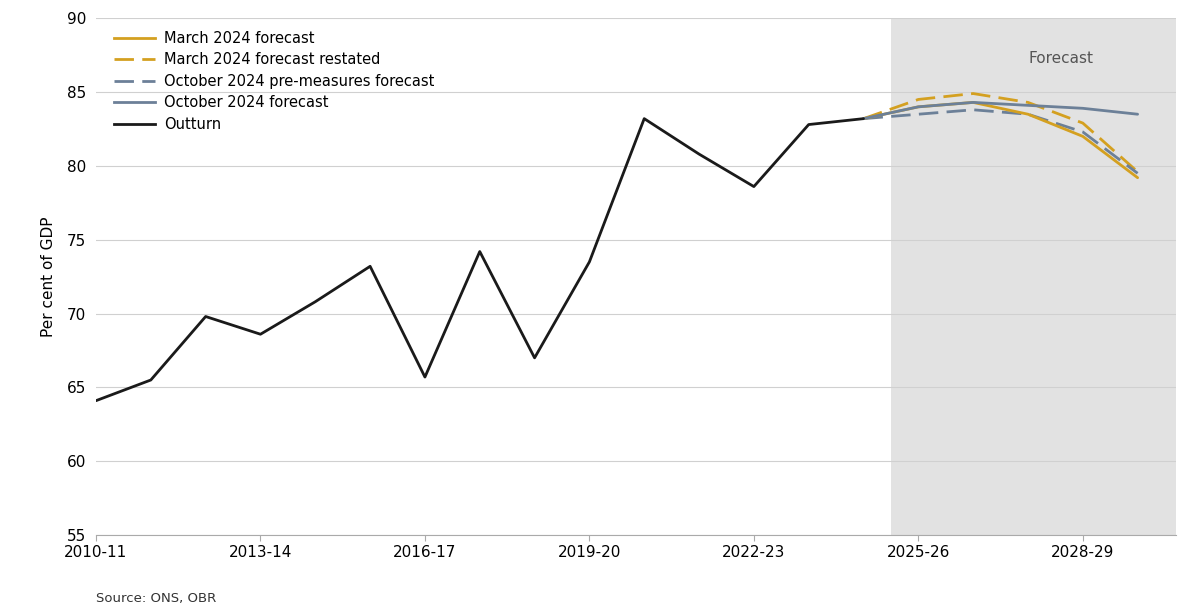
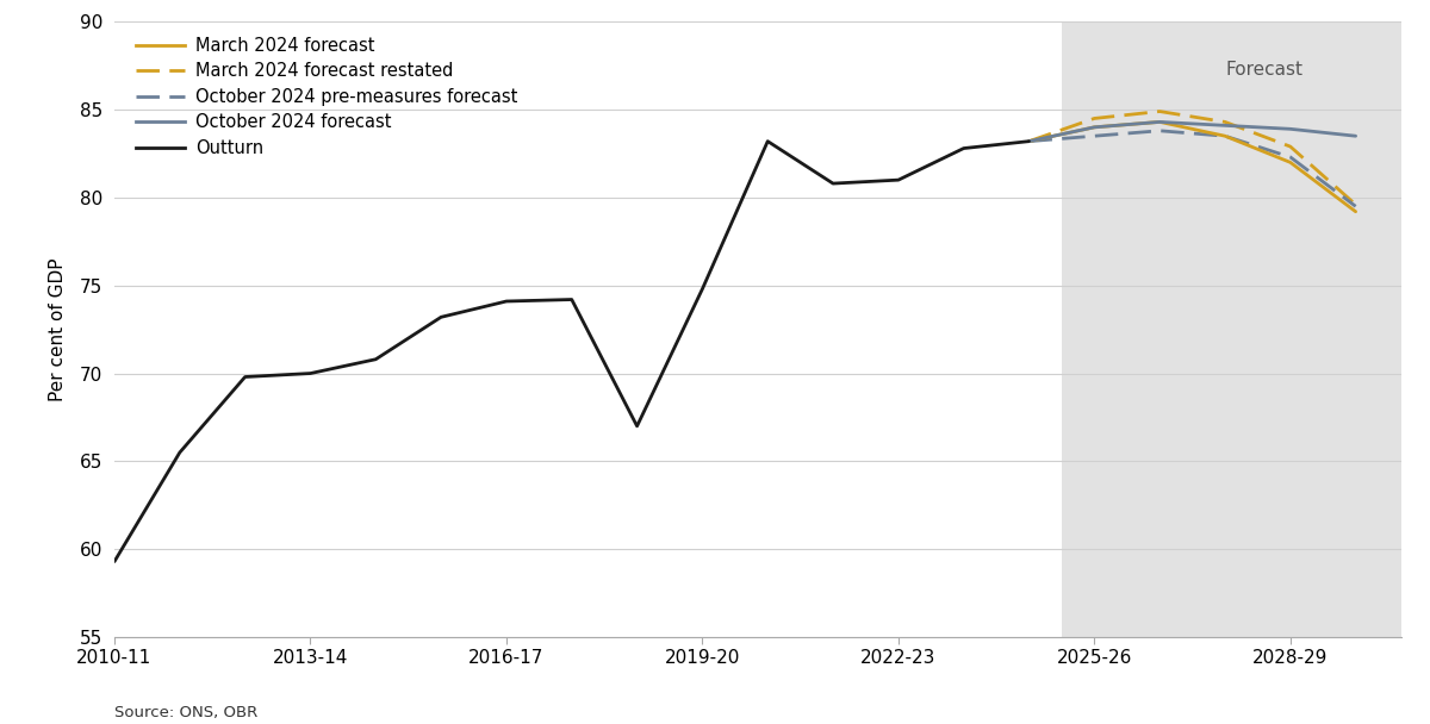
Outturn/2010-11: 64.1 -> 59.3
Outturn/2013-14: 68.6 -> 70.0
Outturn/2016-17: 65.7 -> 74.1
Outturn/2019-20: 73.5 -> 74.8
Outturn/2022-23: 78.6 -> 81.0
